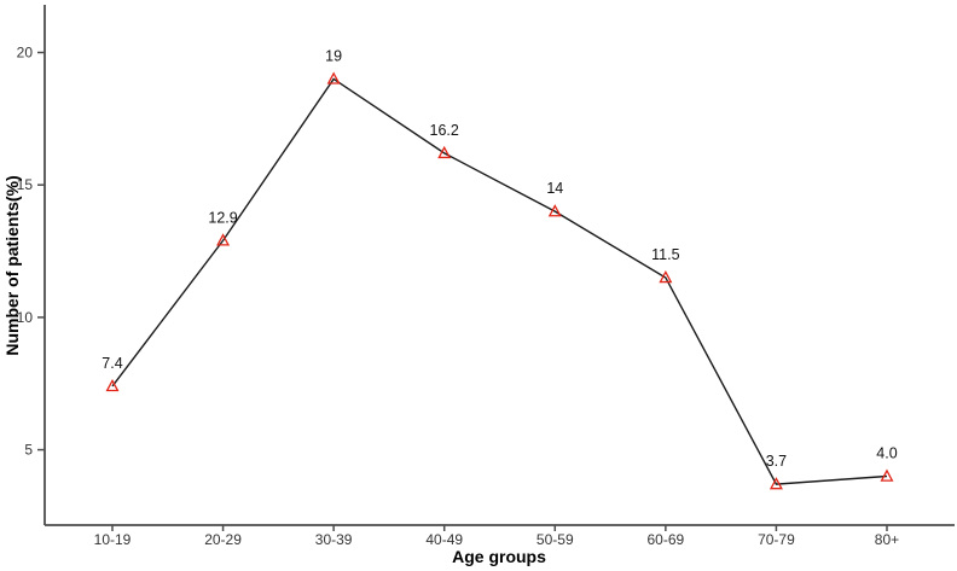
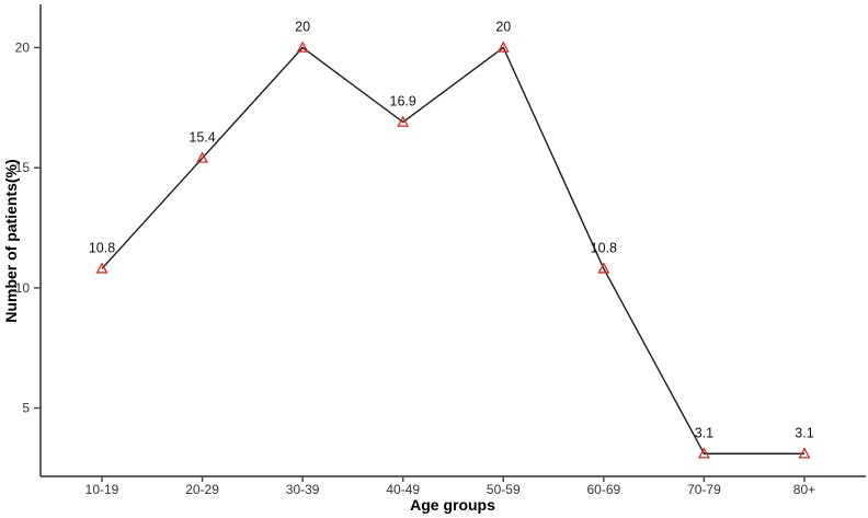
10-19: 7.4 -> 10.8
20-29: 12.9 -> 15.4
30-39: 19 -> 20
40-49: 16.2 -> 16.9
50-59: 14 -> 20
60-69: 11.5 -> 10.8
70-79: 3.7 -> 3.1
80+: 4.0 -> 3.1
